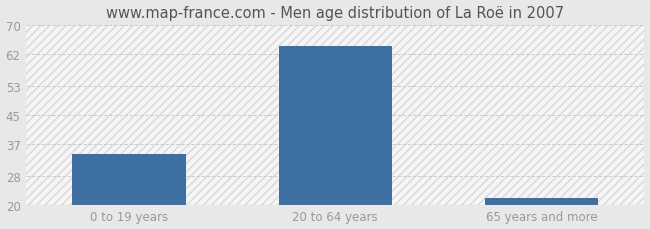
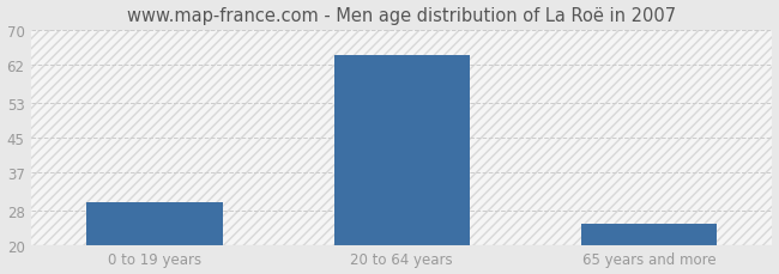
0 to 19 years: 34 -> 30
65 years and more: 22 -> 25
